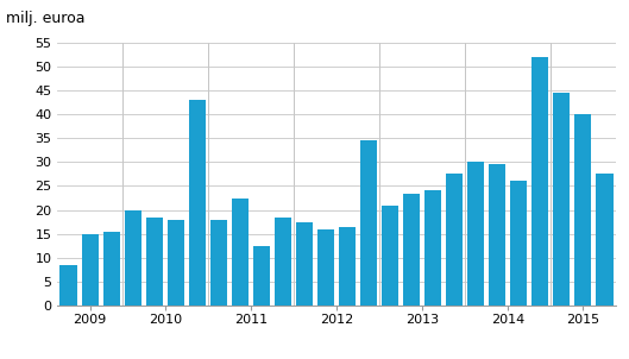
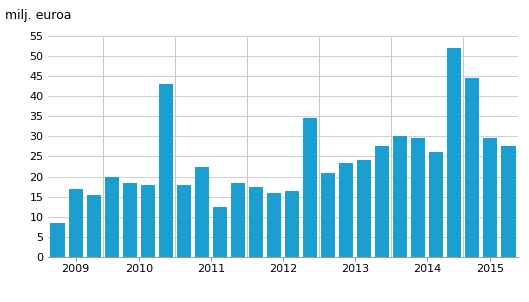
2009: 15.0 -> 17.0
2015: 40.0 -> 29.5
